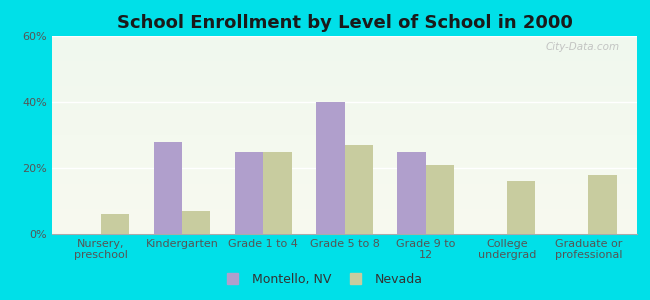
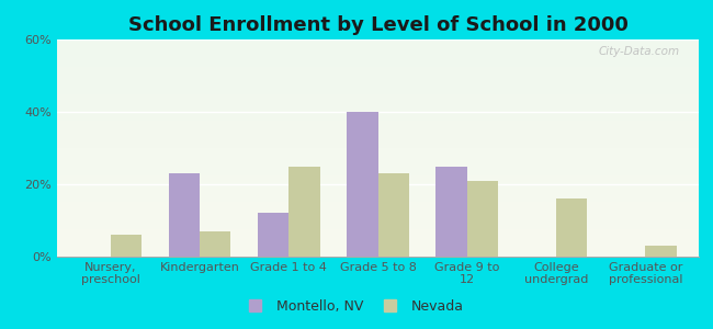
Montello, NV/Kindergarten: 28% -> 23%
Montello, NV/Grade 1 to 4: 25% -> 12%
Nevada/Grade 5 to 8: 27% -> 23%
Nevada/Graduate or professional: 18% -> 3%
